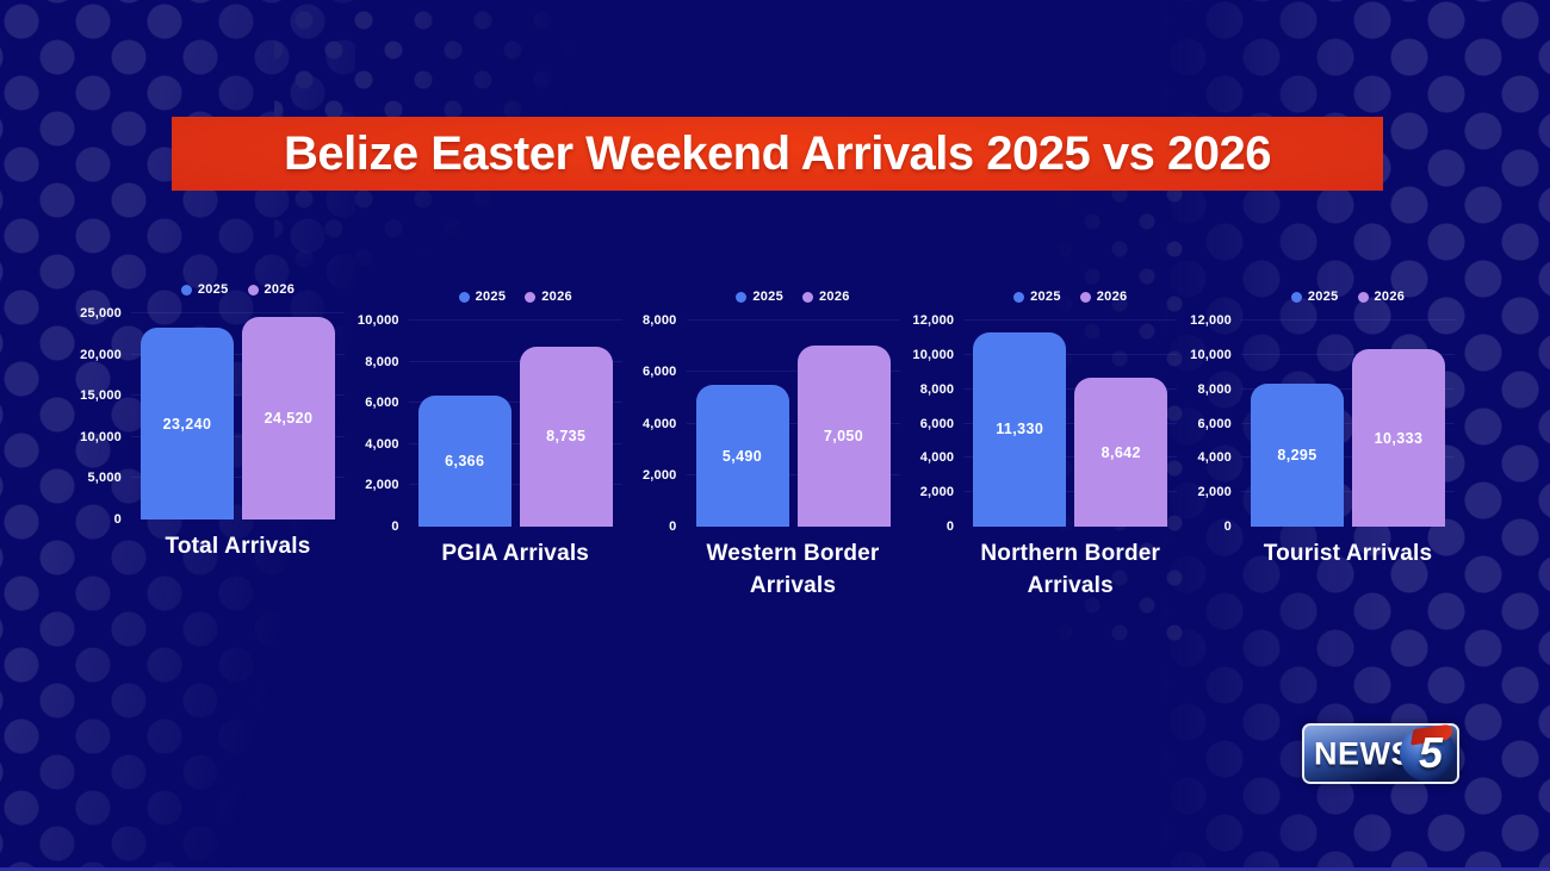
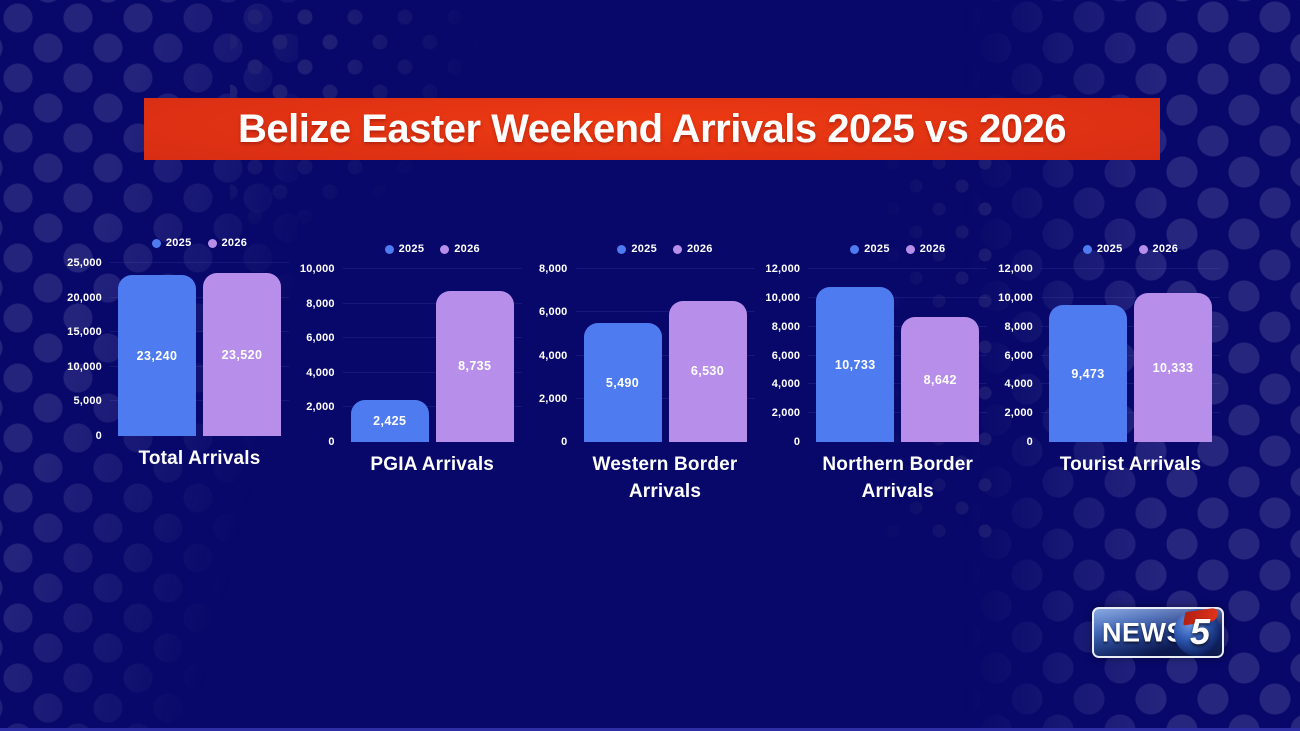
Total Arrivals/2026: 24,520 -> 23,520
PGIA Arrivals/2025: 6,366 -> 2,425
Western Border Arrivals/2026: 7,050 -> 6,530
Northern Border Arrivals/2025: 11,330 -> 10,733
Tourist Arrivals/2025: 8,295 -> 9,473
